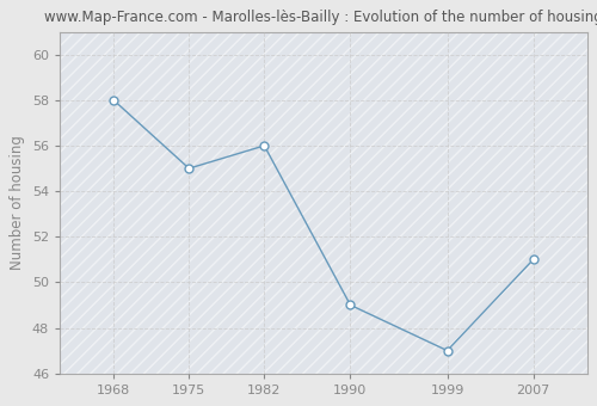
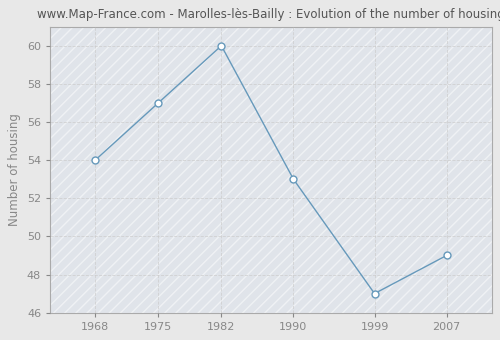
1968: 58 -> 54
1975: 55 -> 57
1982: 56 -> 60
1990: 49 -> 53
2007: 51 -> 49
